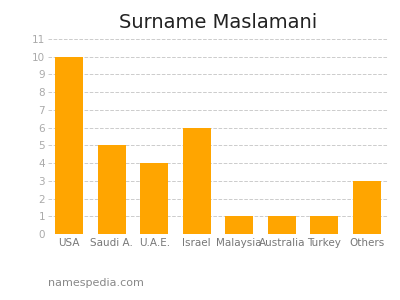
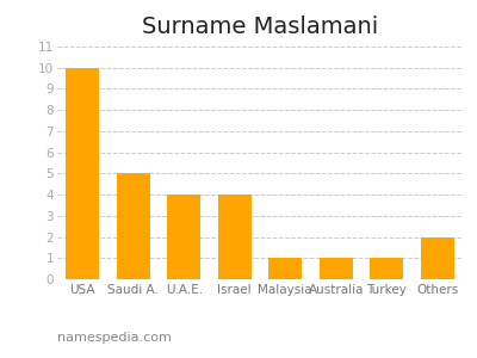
Israel: 6 -> 4
Others: 3 -> 2
